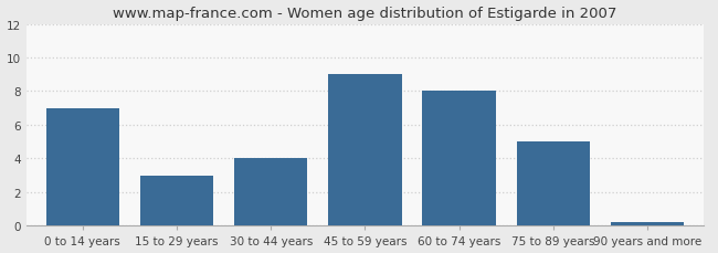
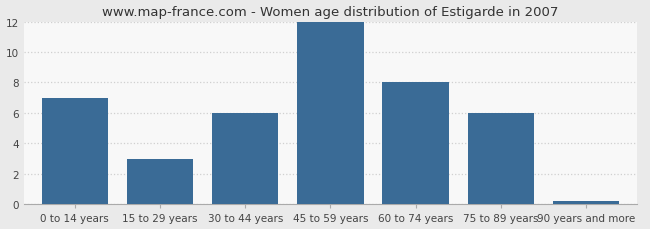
30 to 44 years: 4.0 -> 6.0
45 to 59 years: 9.0 -> 12.0
75 to 89 years: 5.0 -> 6.0
